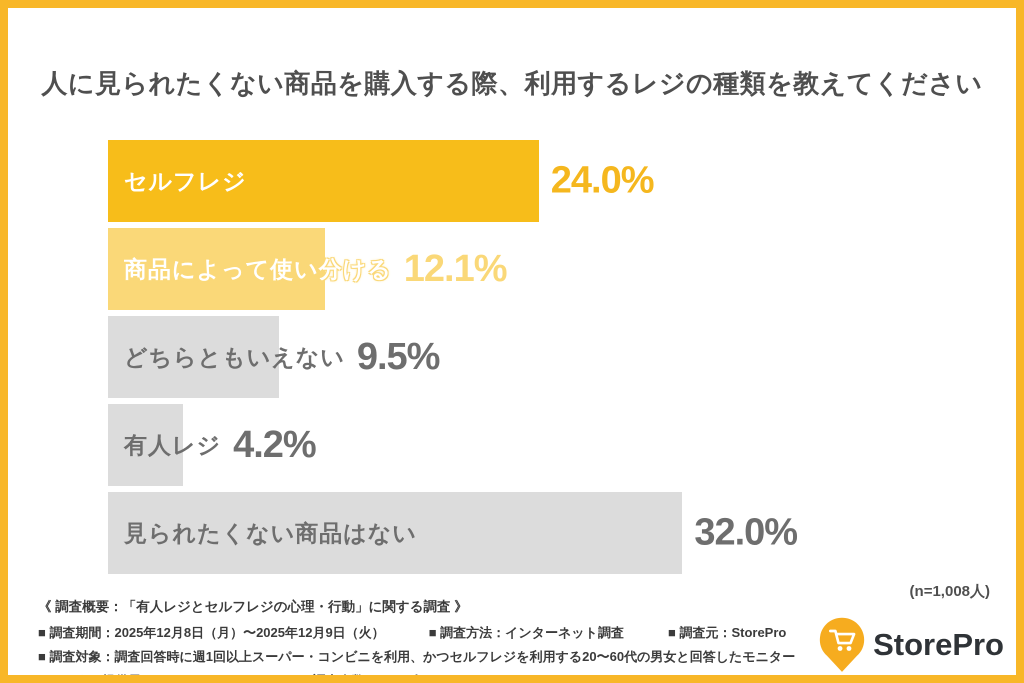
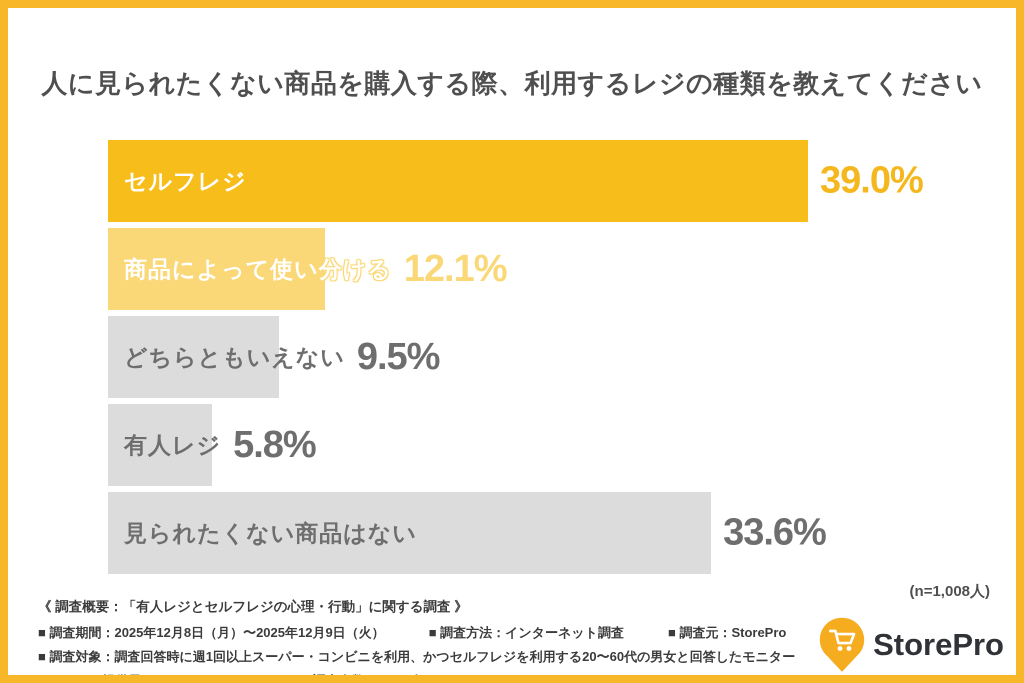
セルフレジ: 24.0% -> 39.0%
有人レジ: 4.2% -> 5.8%
見られたくない商品はない: 32.0% -> 33.6%
